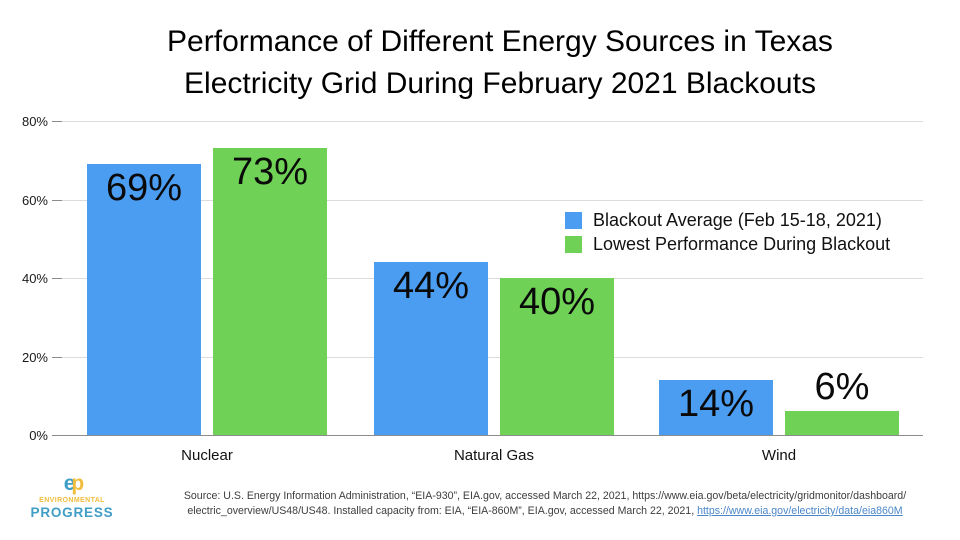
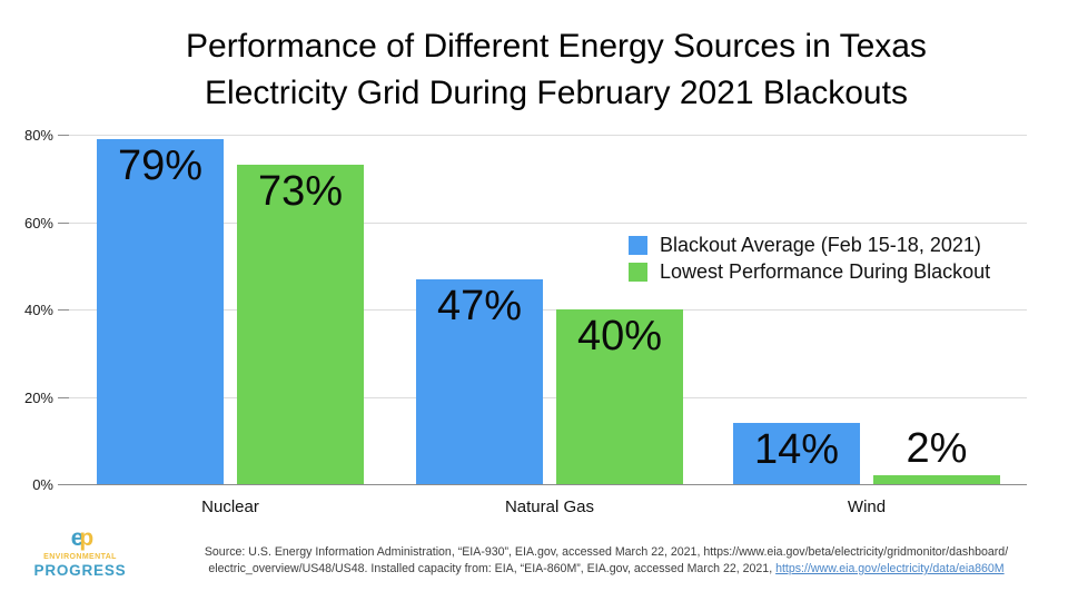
Blackout Average (Feb 15-18, 2021)/Nuclear: 69% -> 79%
Blackout Average (Feb 15-18, 2021)/Natural Gas: 44% -> 47%
Lowest Performance During Blackout/Wind: 6% -> 2%
